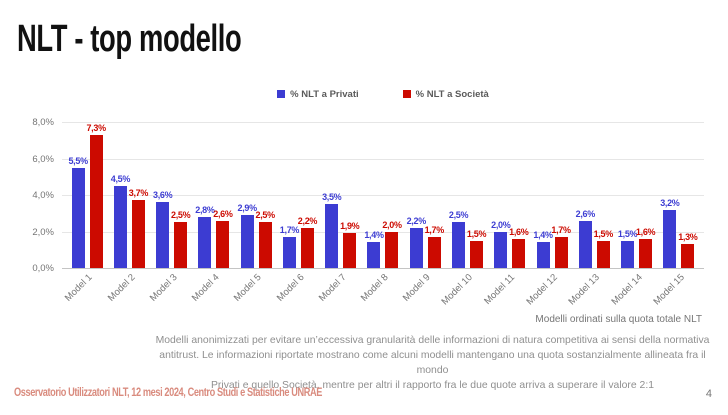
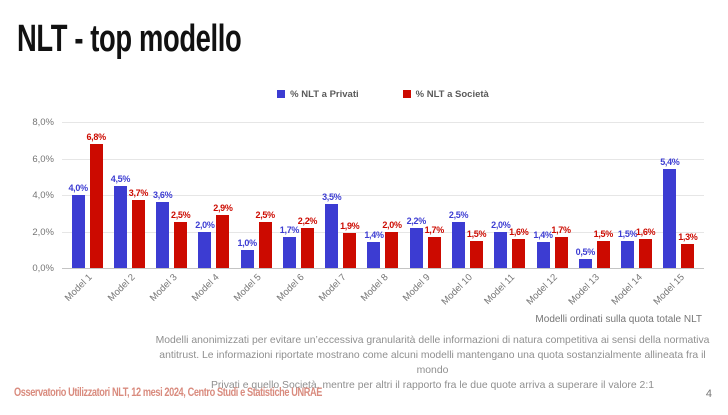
% NLT a Privati/Model 1: 5,5% -> 4,0%
% NLT a Società/Model 1: 7,3% -> 6,8%
% NLT a Privati/Model 4: 2,8% -> 2,0%
% NLT a Società/Model 4: 2,6% -> 2,9%
% NLT a Privati/Model 5: 2,9% -> 1,0%
% NLT a Privati/Model 13: 2,6% -> 0,5%
% NLT a Privati/Model 15: 3,2% -> 5,4%
